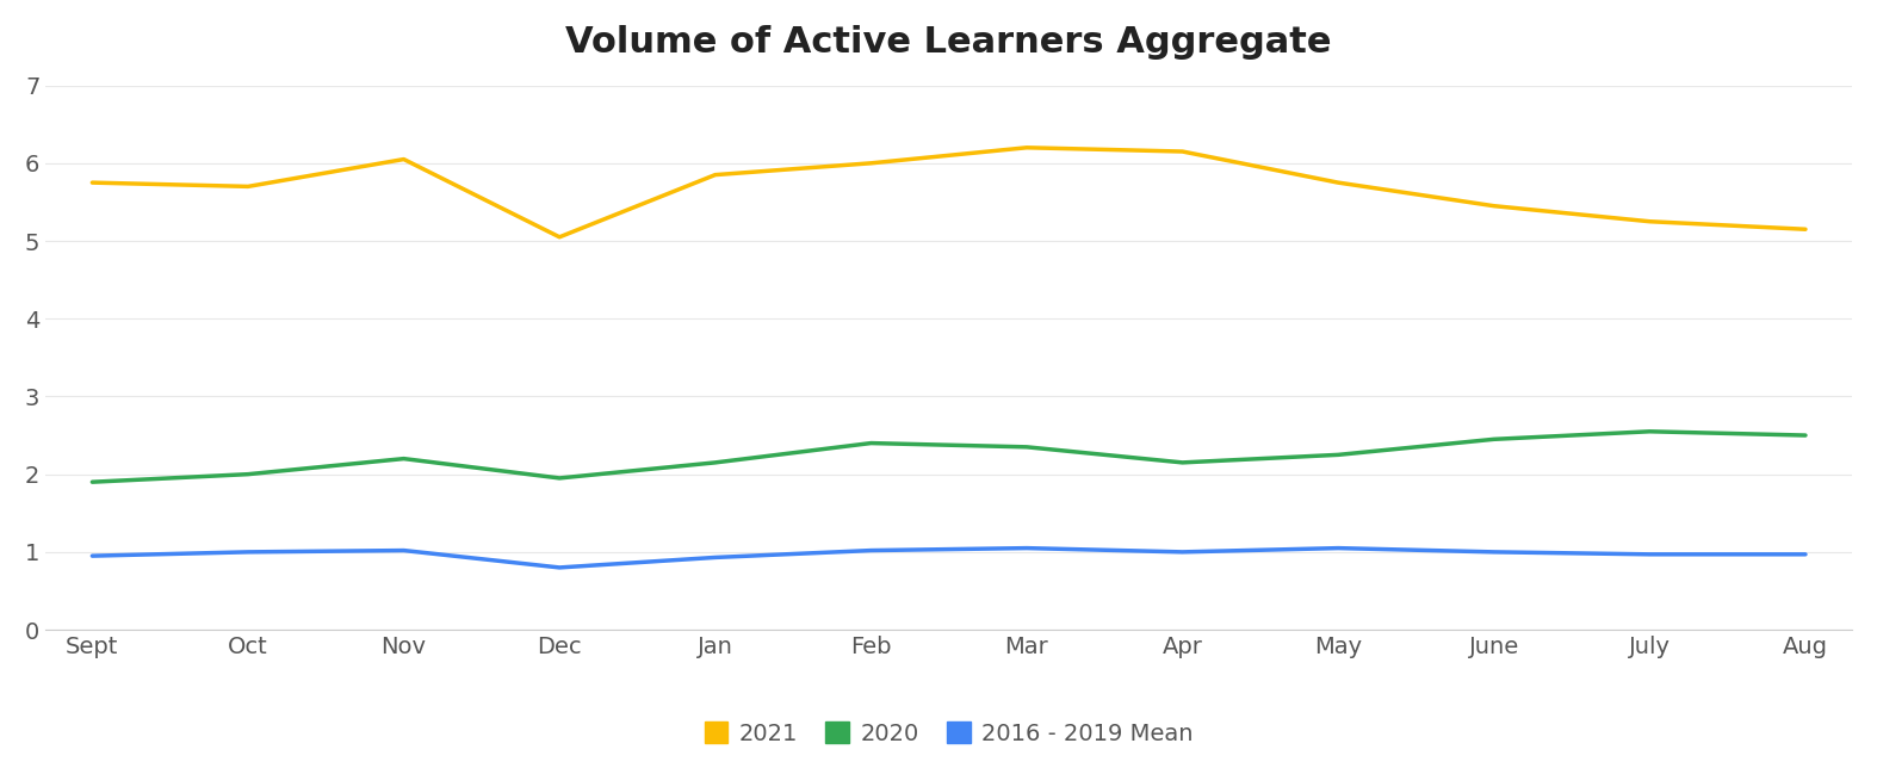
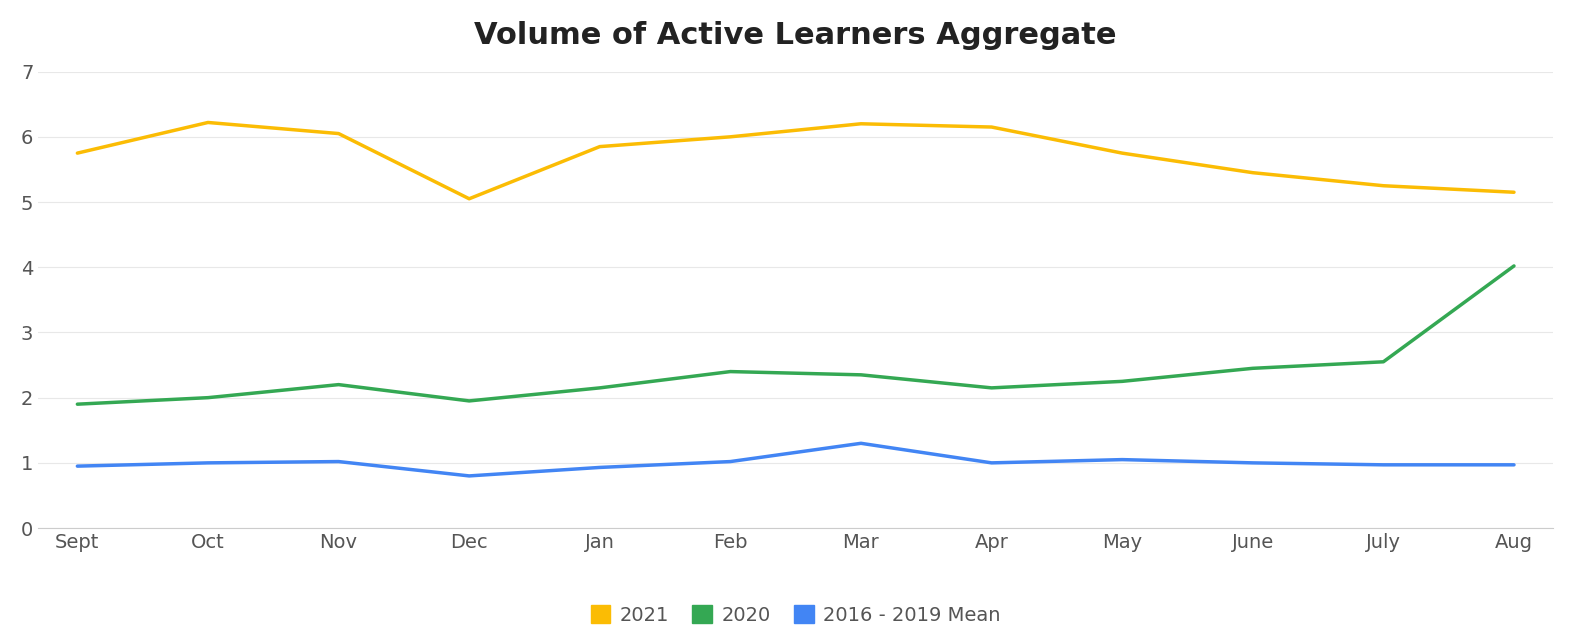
2021/Oct: 5.70 -> 6.22
2016 - 2019 Mean/Mar: 1.05 -> 1.30
2020/Aug: 2.50 -> 4.02
